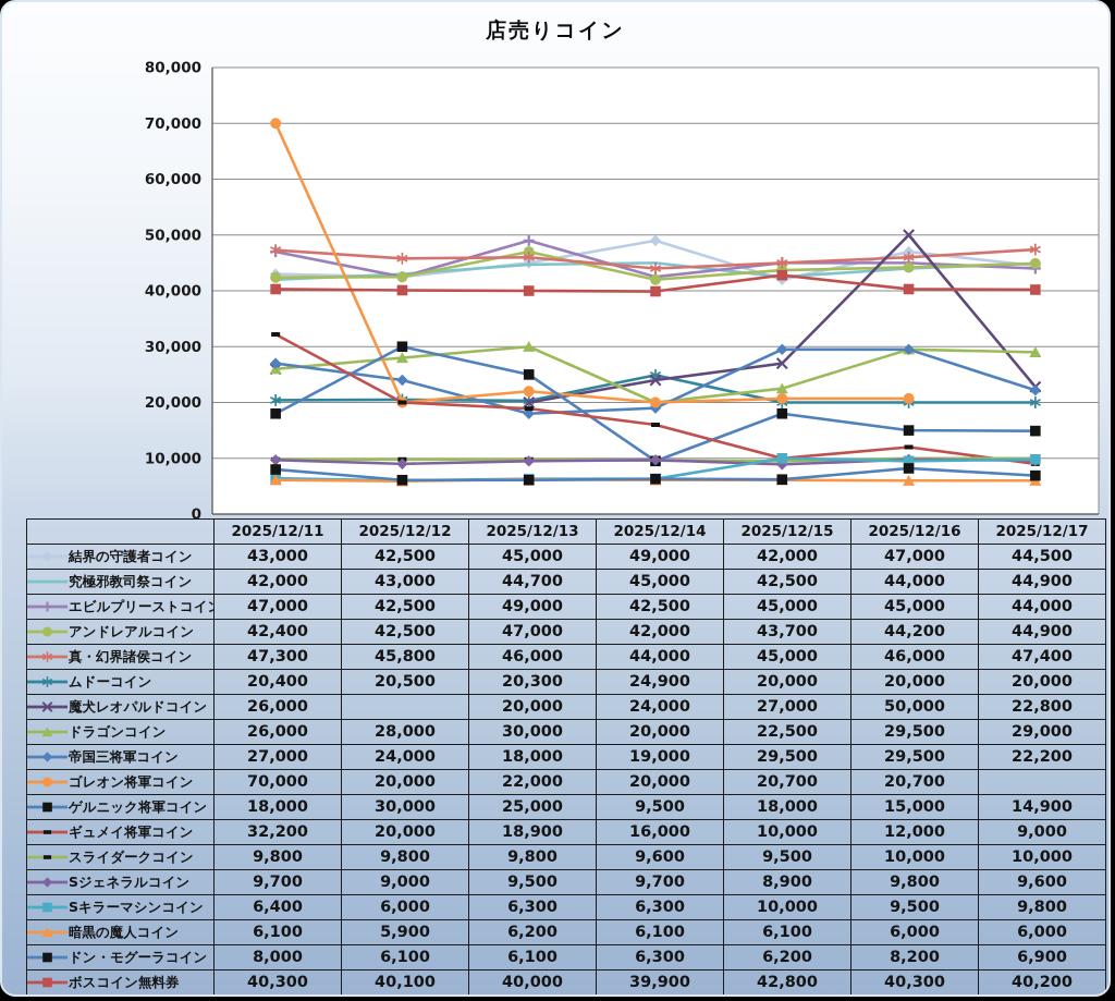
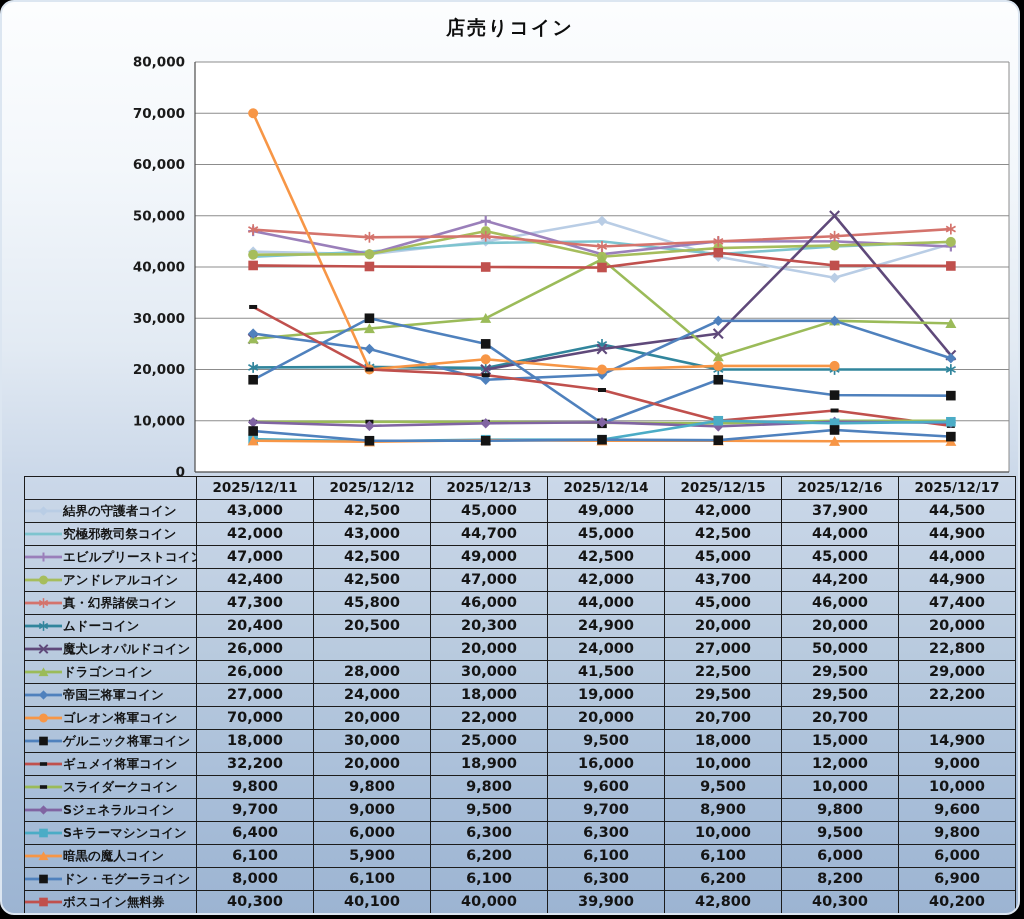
ドラゴンコイン/2025/12/14: 20,000 -> 41,500
結界の守護者コイン/2025/12/16: 47,000 -> 37,900
